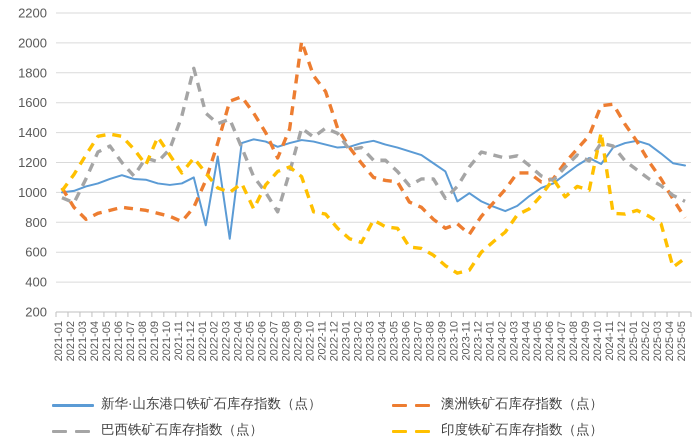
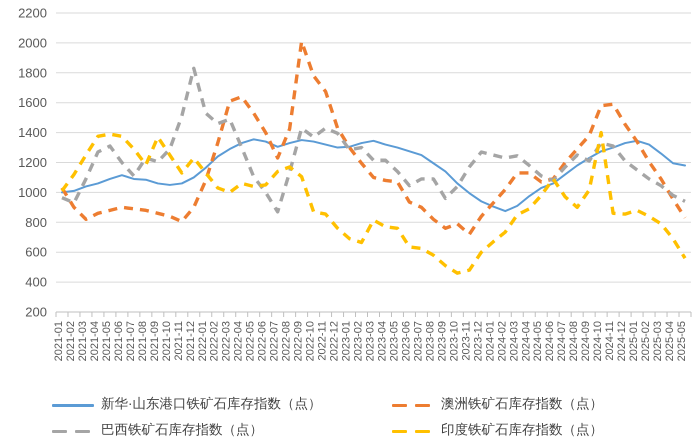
新华·山东港口铁矿石库存指数（点）/2022-01: 780 -> 1160
新华·山东港口铁矿石库存指数（点）/2022-03: 690 -> 1290
印度铁矿石库存指数（点）/2022-05: 890 -> 1040
新华·山东港口铁矿石库存指数（点）/2023-10: 940 -> 1060
印度铁矿石库存指数（点）/2024-08: 1040 -> 900
新华·山东港口铁矿石库存指数（点）/2024-10: 1190 -> 1280
印度铁矿石库存指数（点）/2025-04: 500 -> 690
